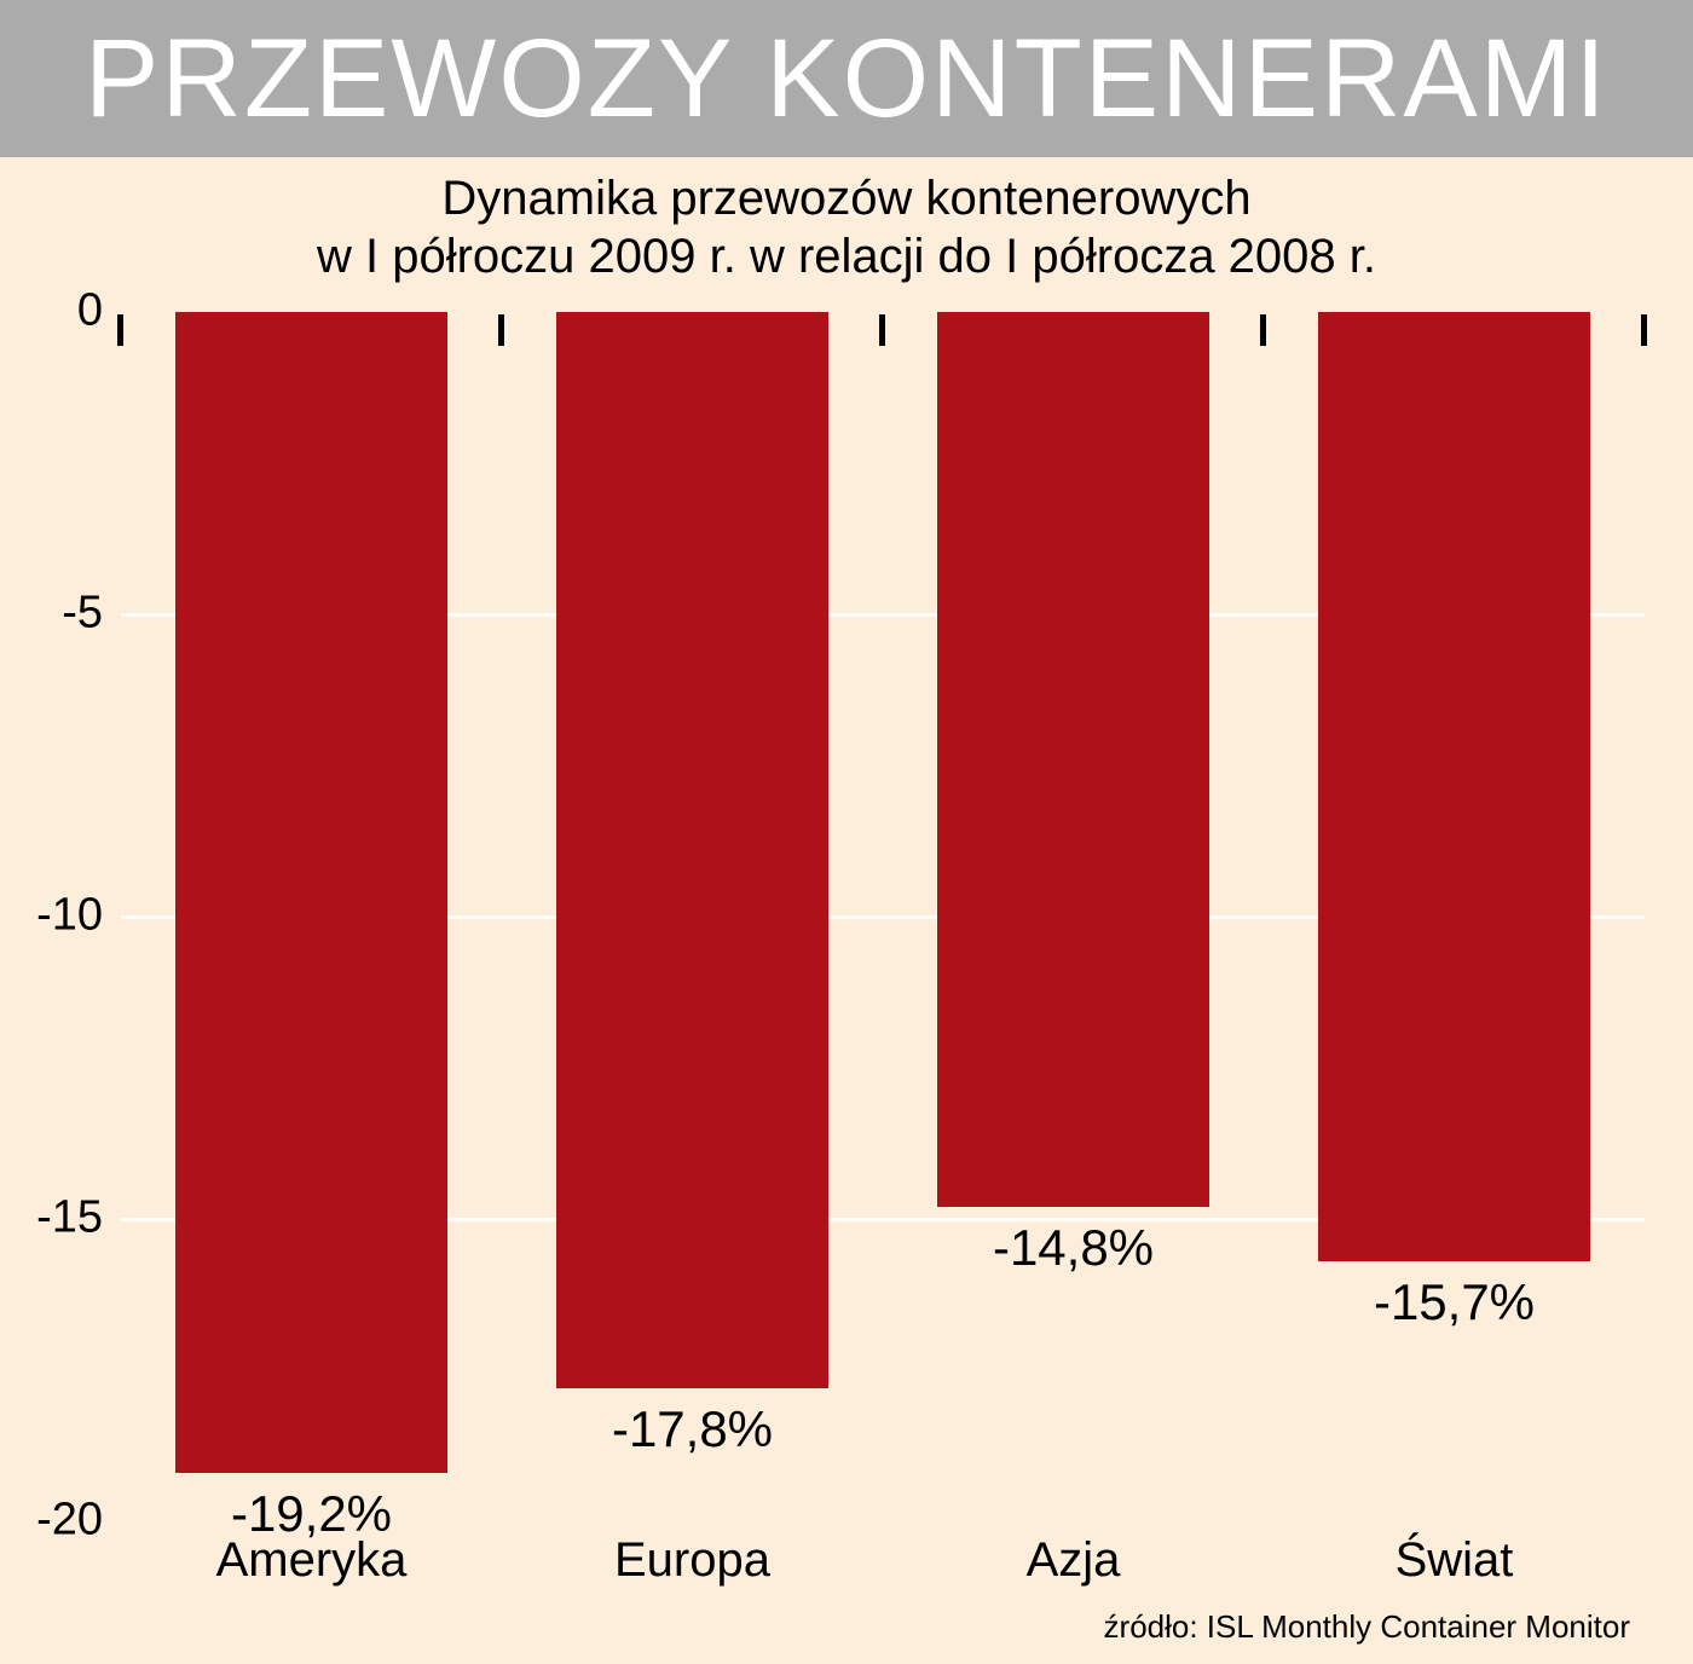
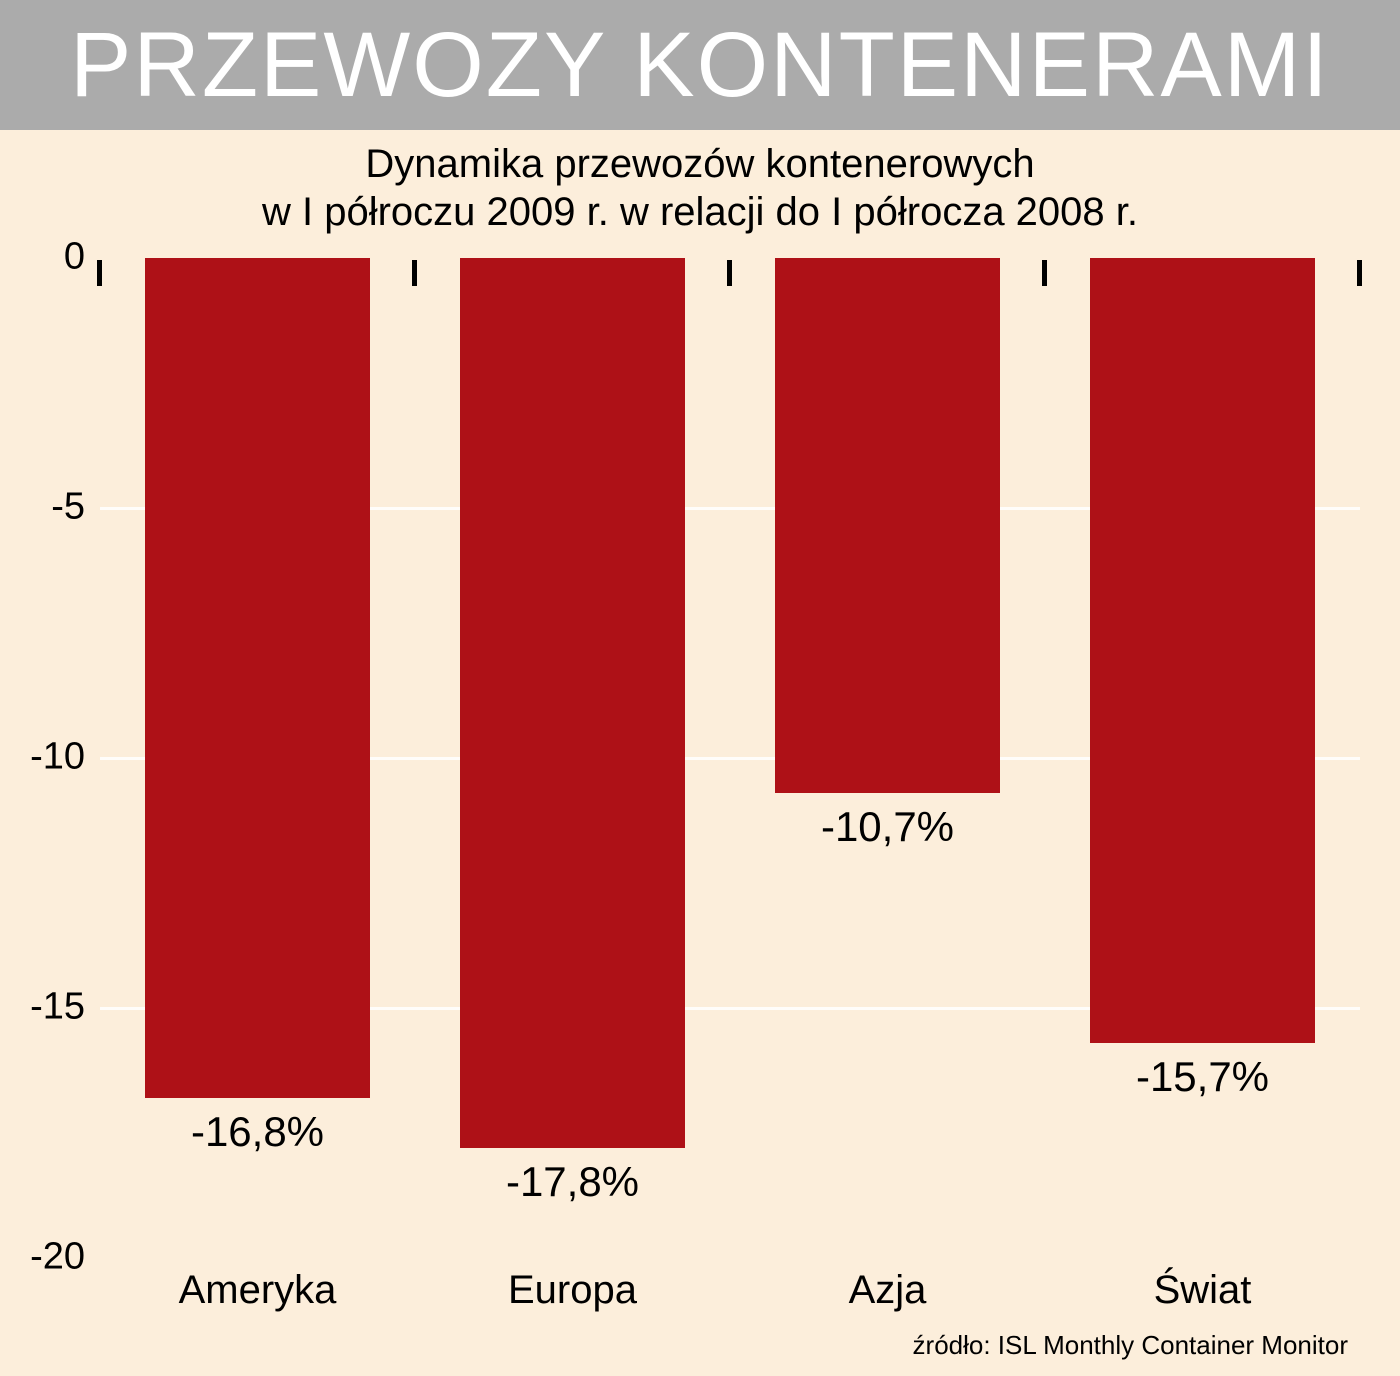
Ameryka: -19,2% -> -16,8%
Azja: -14,8% -> -10,7%
